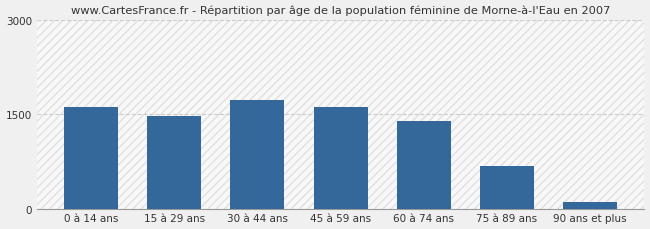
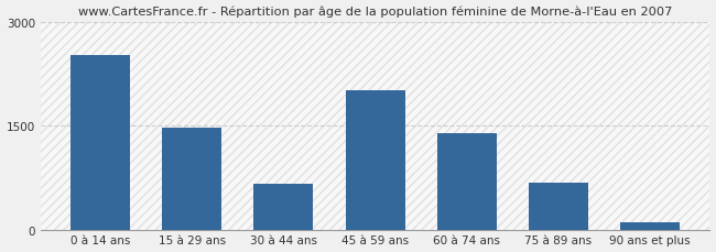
0 à 14 ans: 1620 -> 2520
30 à 44 ans: 1720 -> 660
45 à 59 ans: 1610 -> 2020
